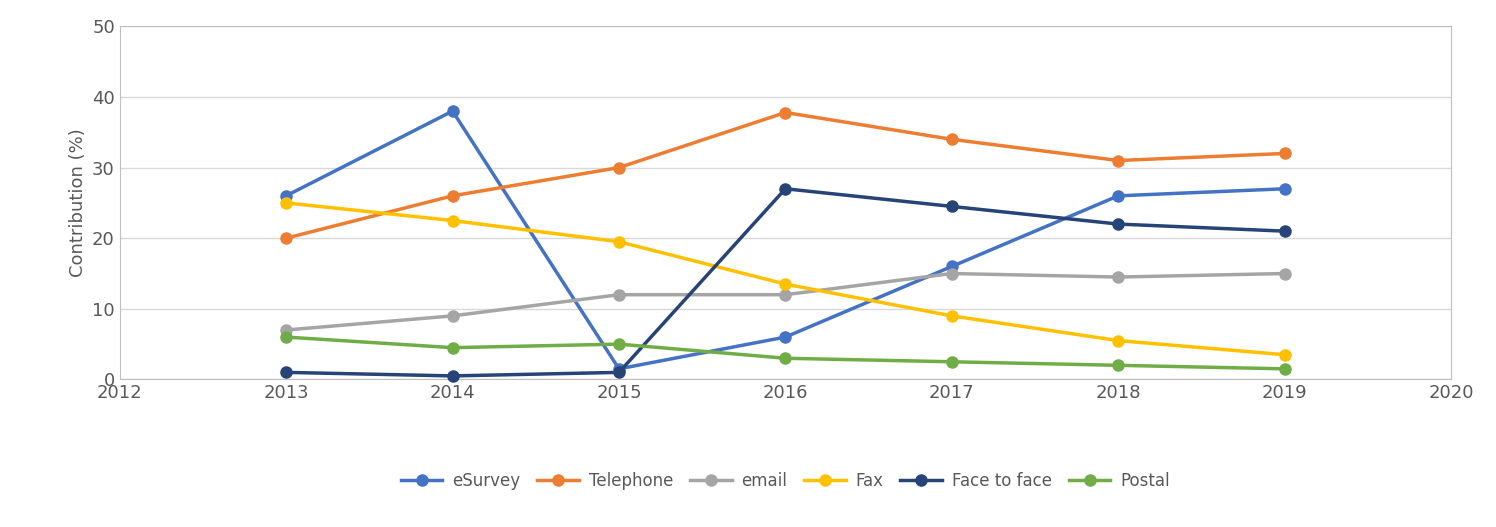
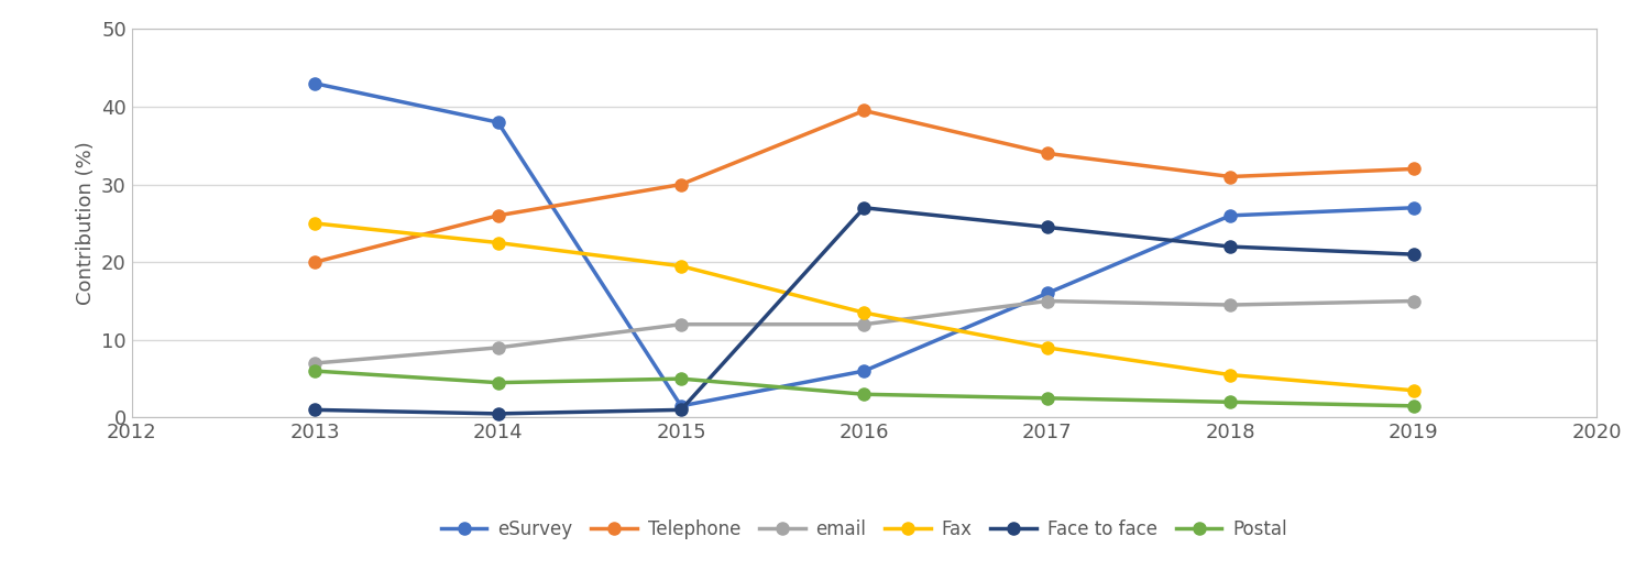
eSurvey/2013: 26.0 -> 43.0
Telephone/2016: 37.8 -> 39.5
